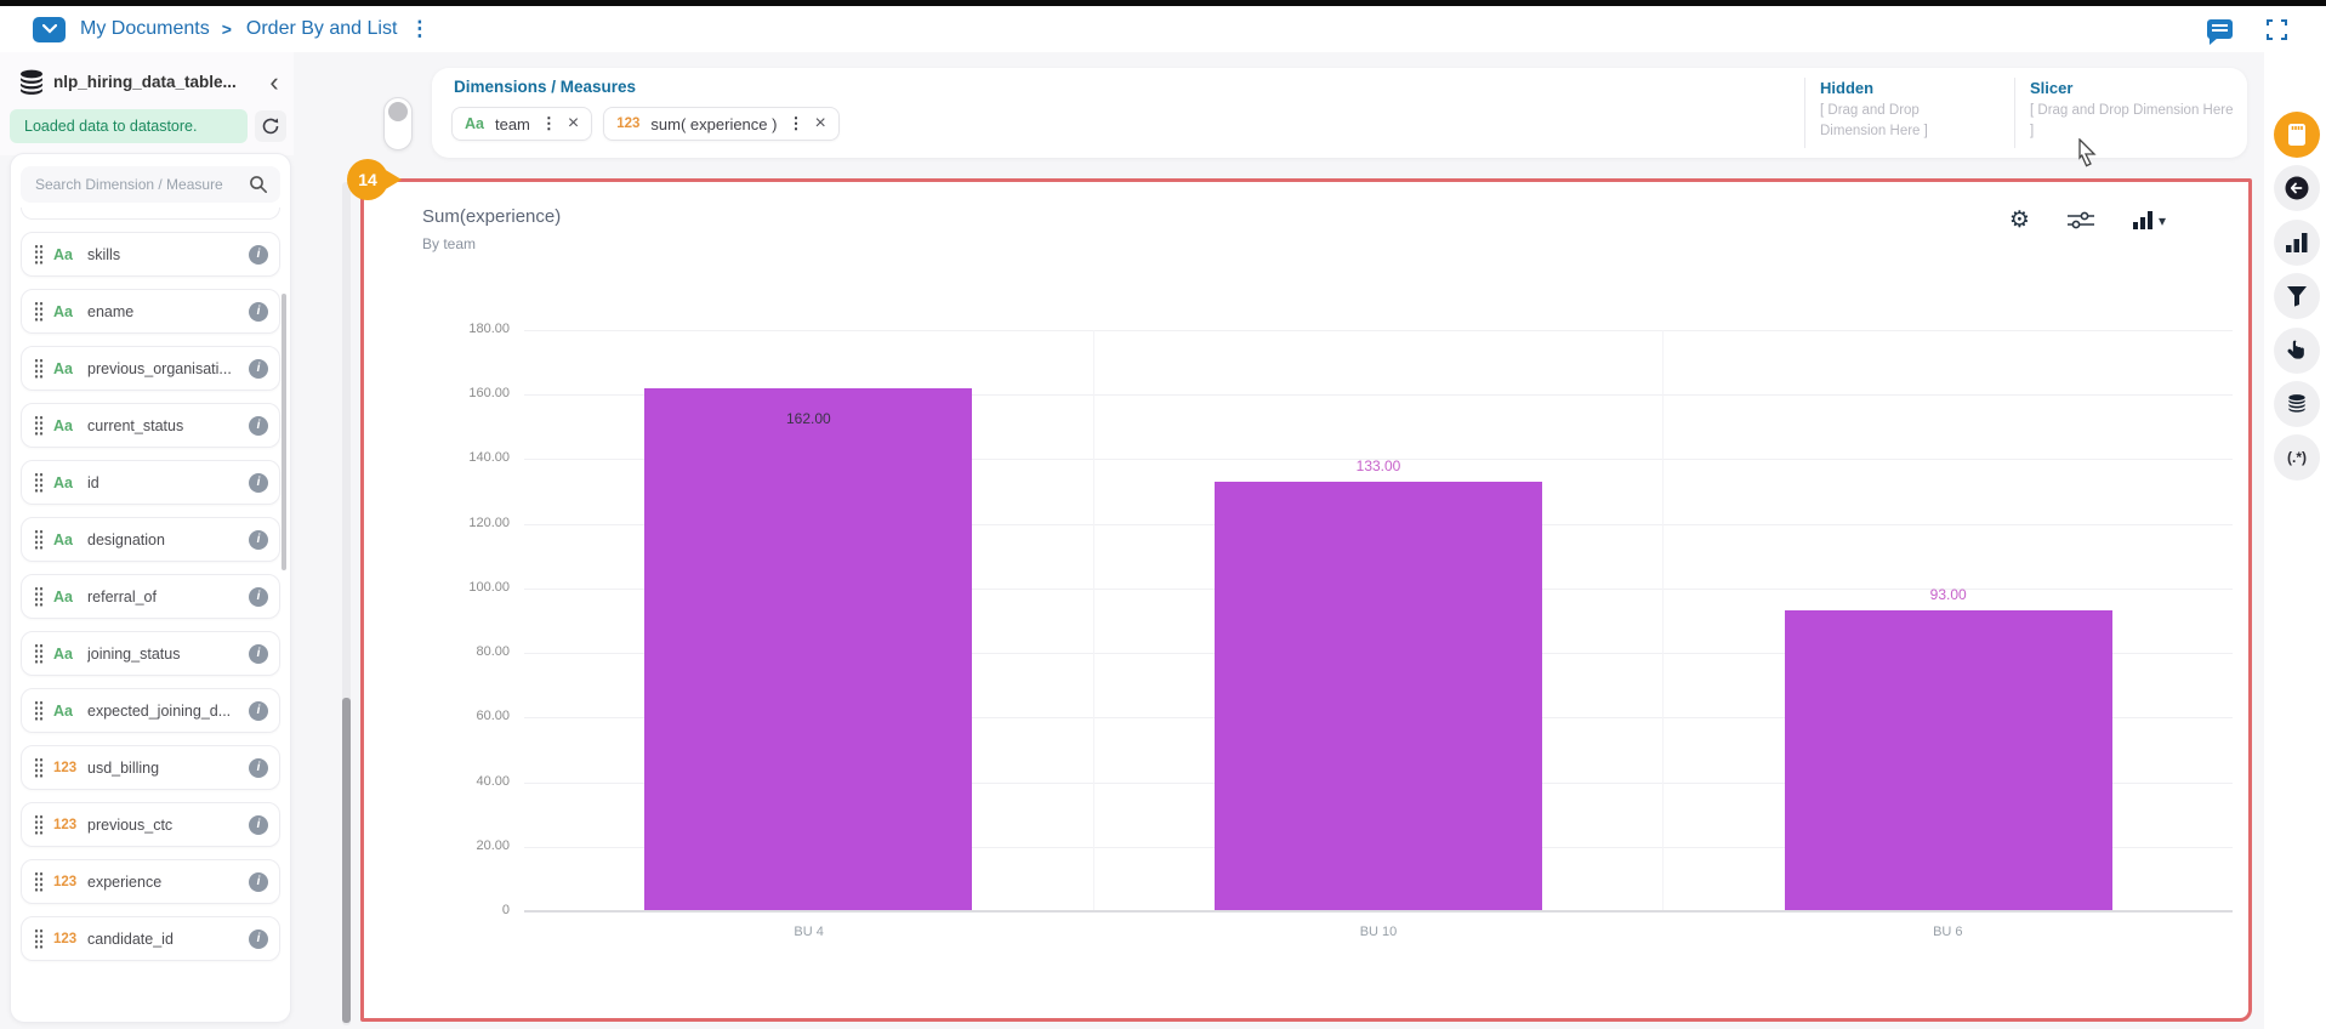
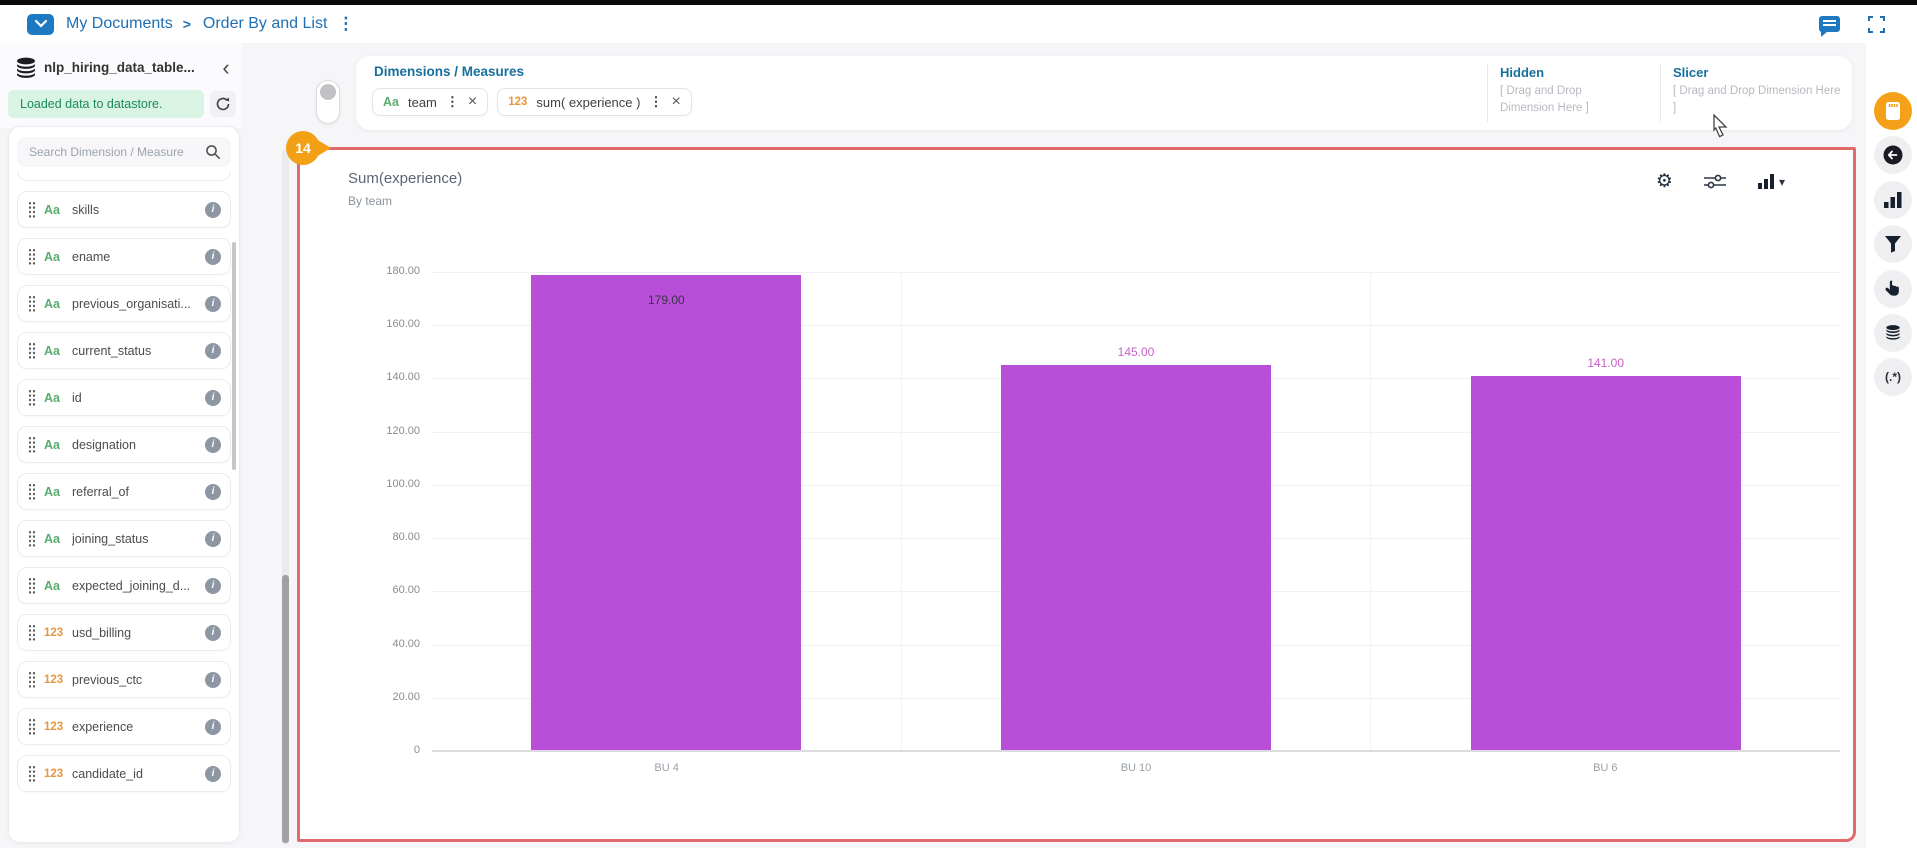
BU 4: 162.00 -> 179.00
BU 10: 133.00 -> 145.00
BU 6: 93.00 -> 141.00
